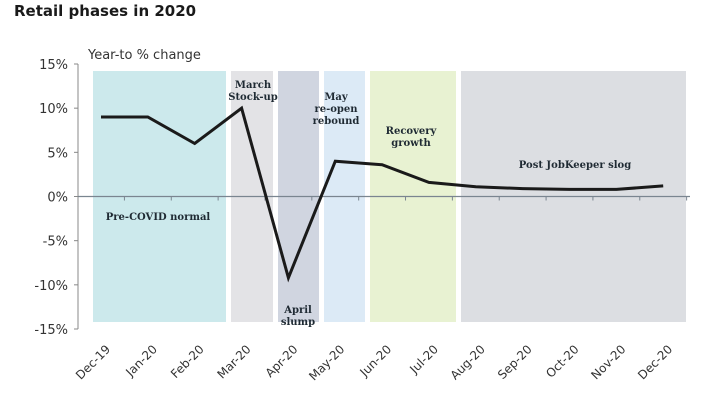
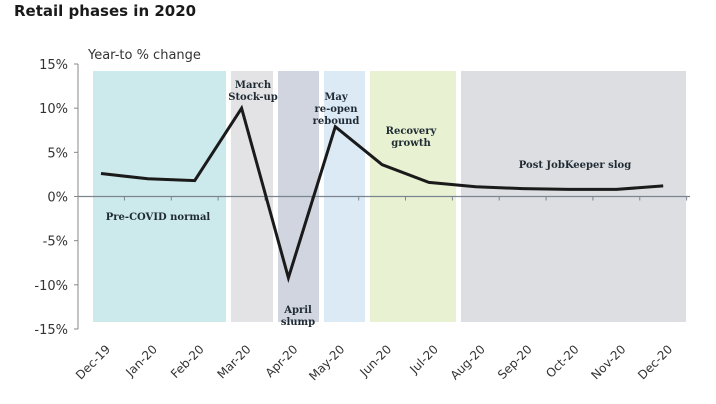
Dec-19: 9% -> 3%
Jan-20: 9% -> 2%
Feb-20: 6% -> 2%
May-20: 4% -> 8%
